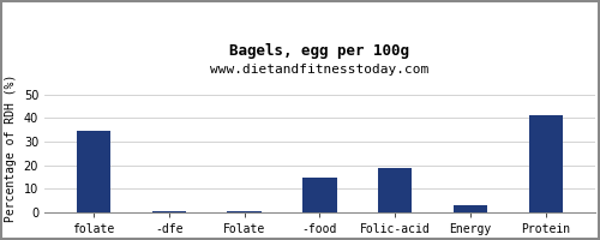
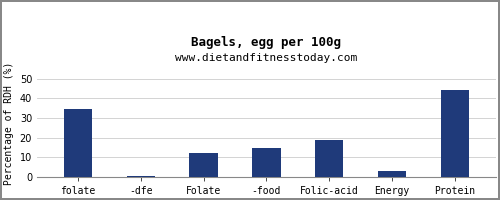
Folate: 0 -> 12
Protein: 41 -> 44
